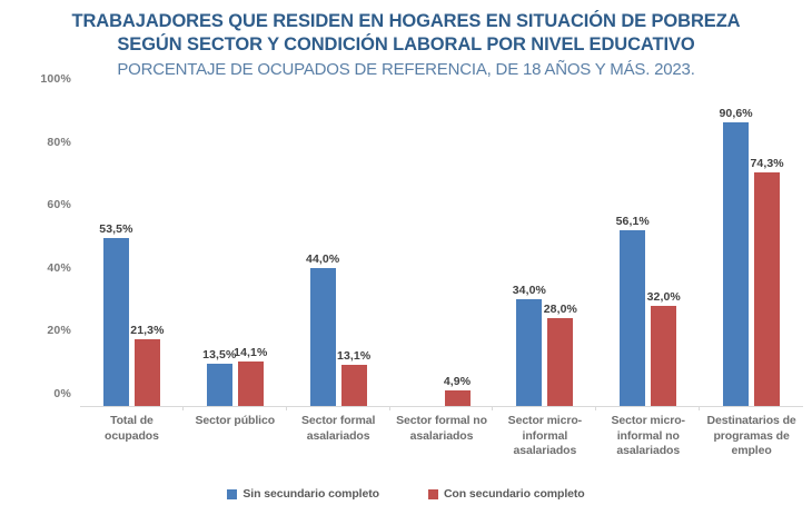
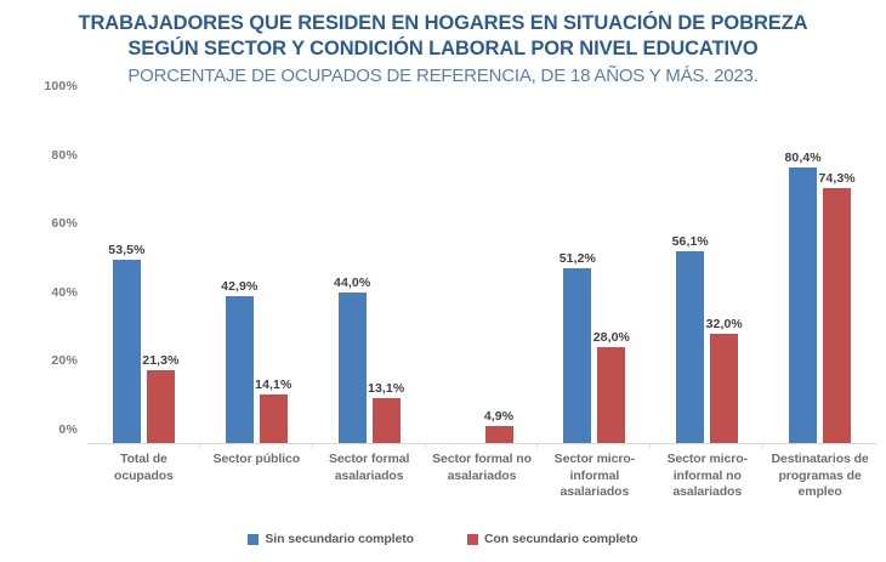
Sin secundario completo/Sector público: 13,5% -> 42,9%
Sin secundario completo/Sector micro-informal asalariados: 34,0% -> 51,2%
Sin secundario completo/Destinatarios de programas de empleo: 90,6% -> 80,4%
